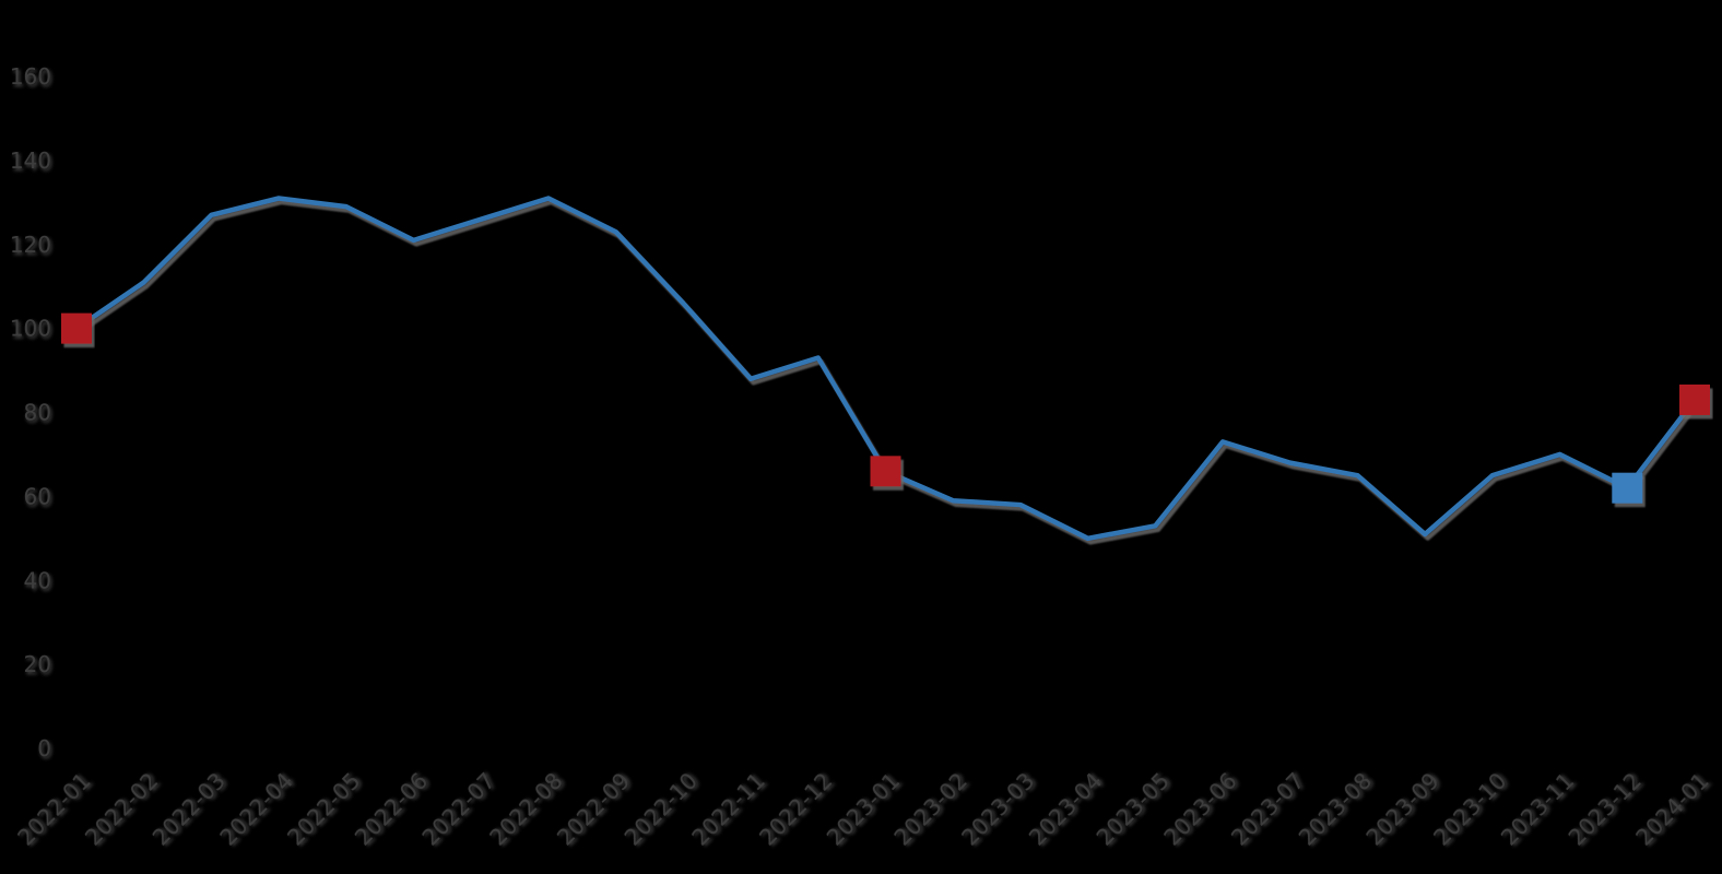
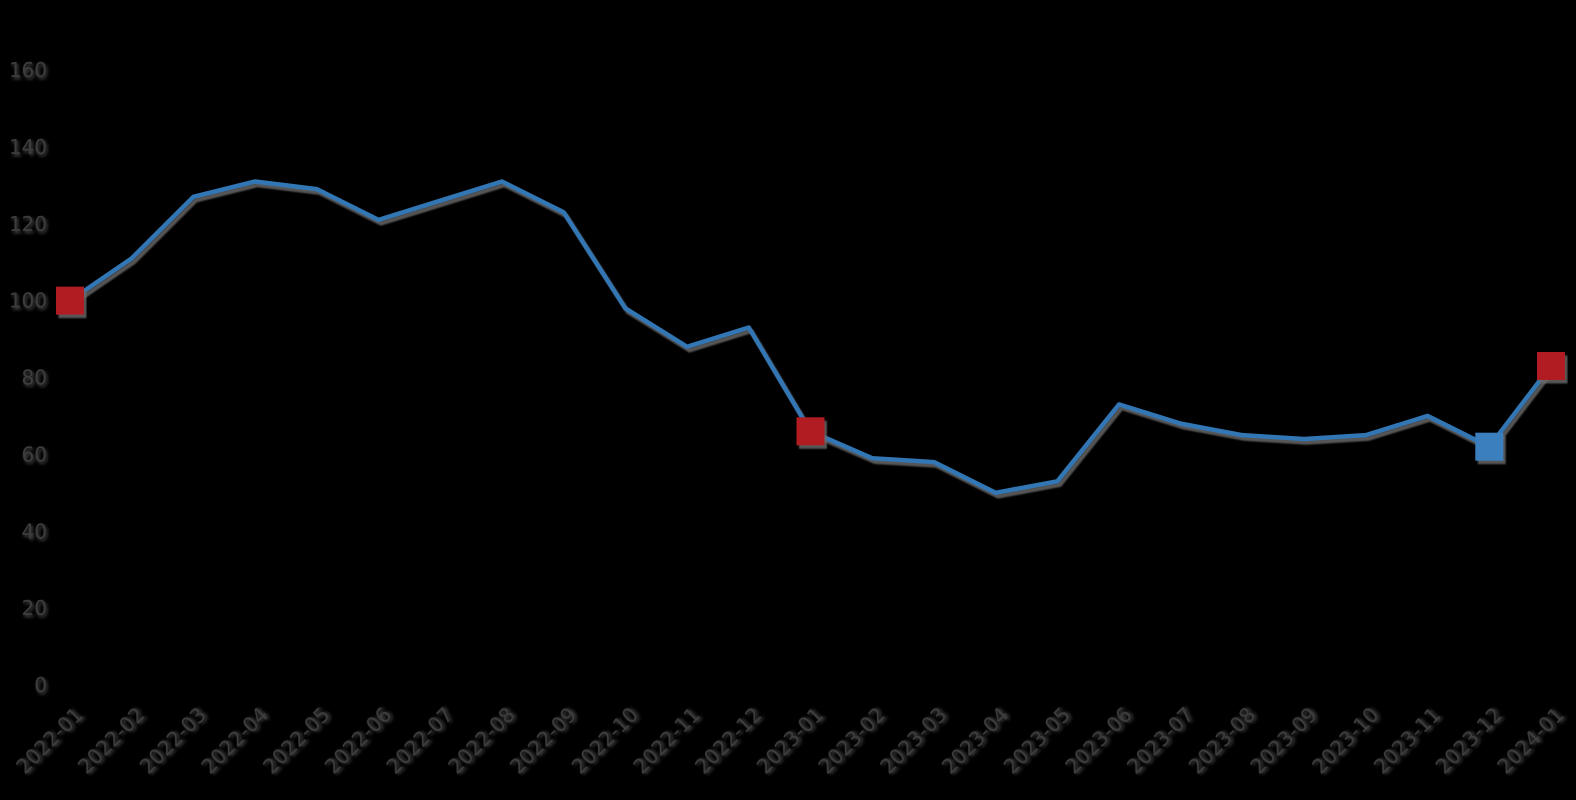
2022-10: 106 -> 98
2023-09: 51 -> 64
